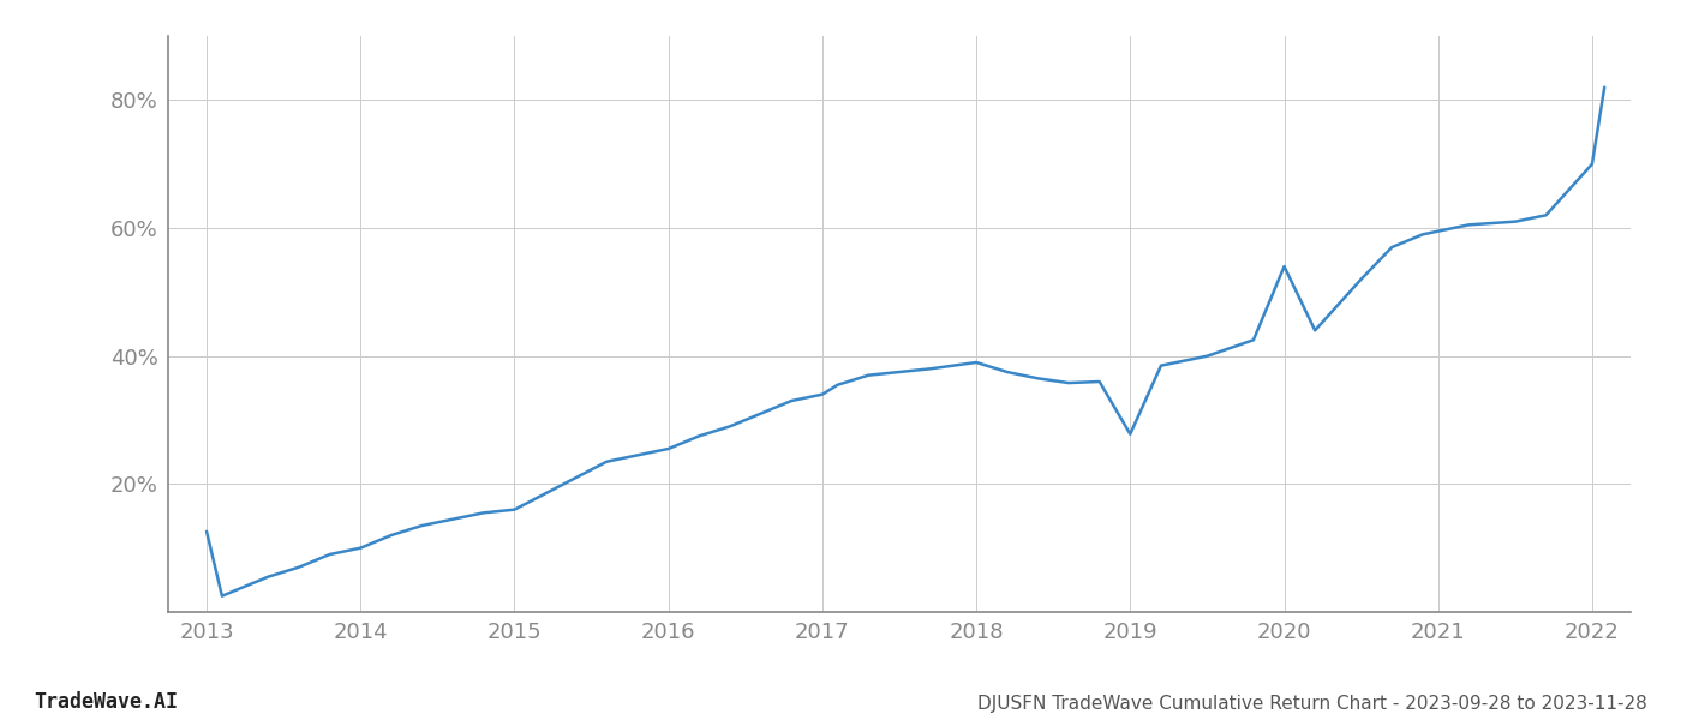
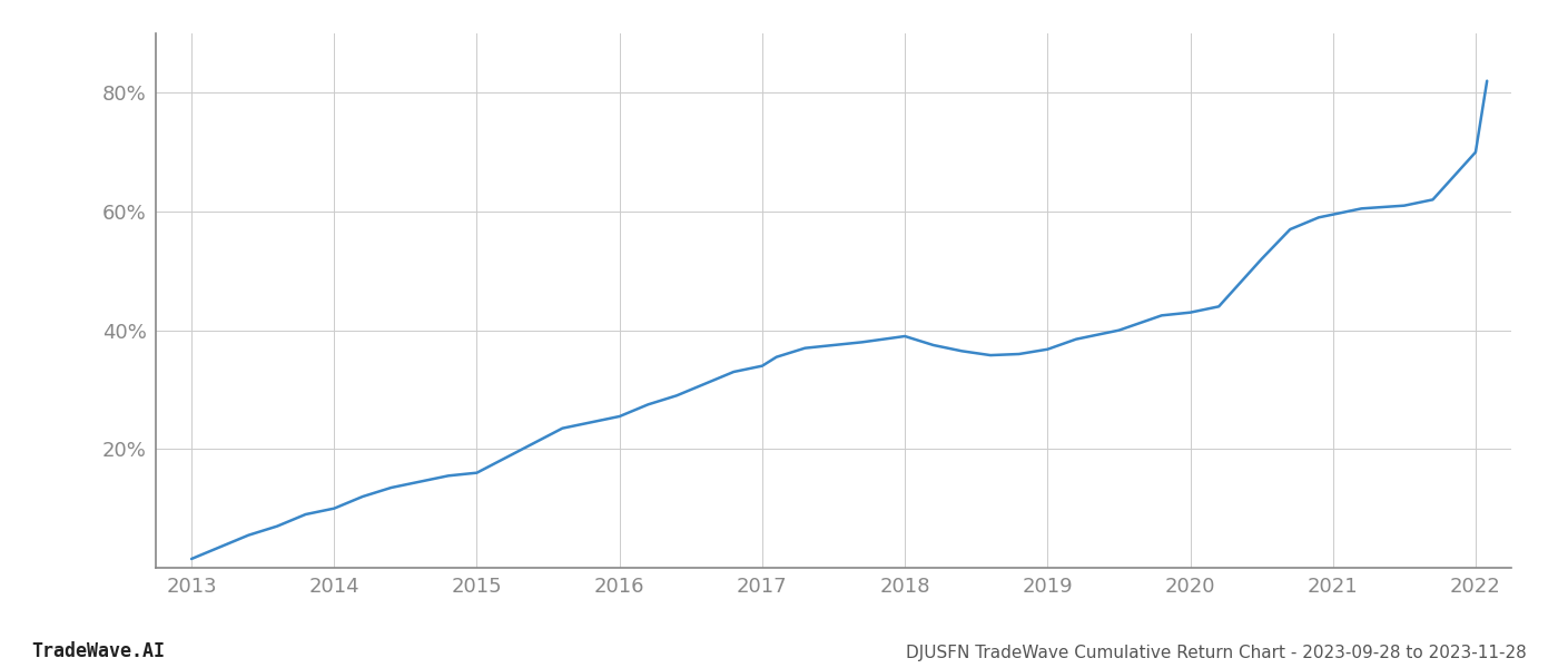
2013: 12.6% -> 1.5%
2019: 27.8% -> 36.8%
2020: 54.0% -> 43.0%
